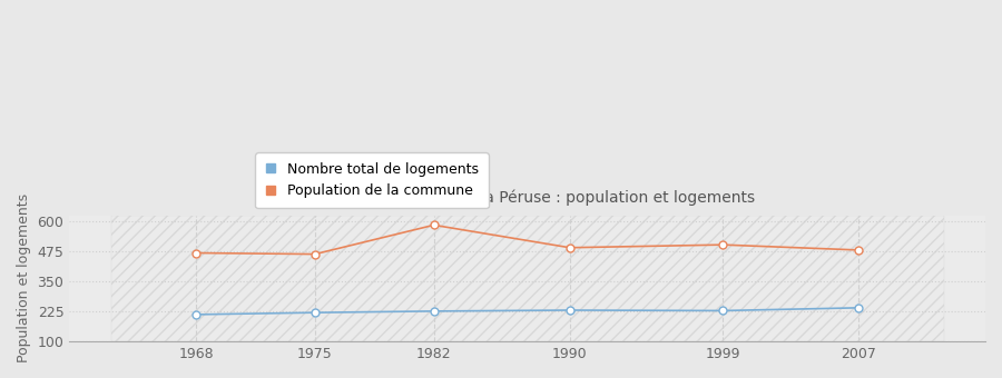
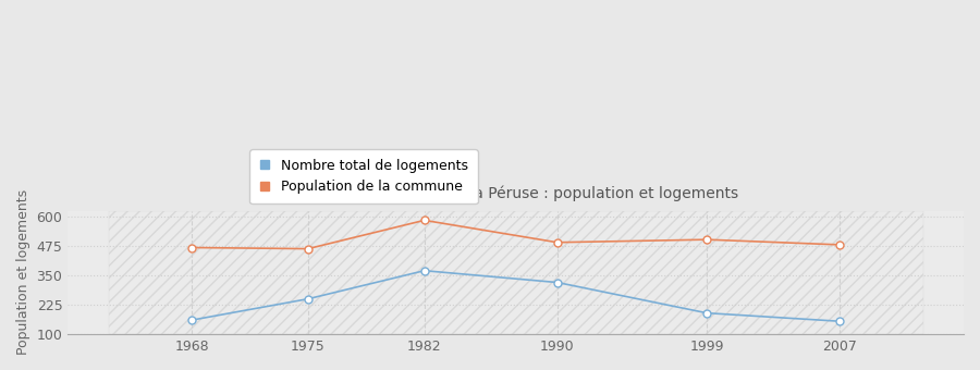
Nombre total de logements/1968: 212 -> 160
Nombre total de logements/1975: 220 -> 250
Nombre total de logements/1982: 226 -> 370
Nombre total de logements/1990: 230 -> 320
Nombre total de logements/1999: 228 -> 190
Nombre total de logements/2007: 240 -> 155
